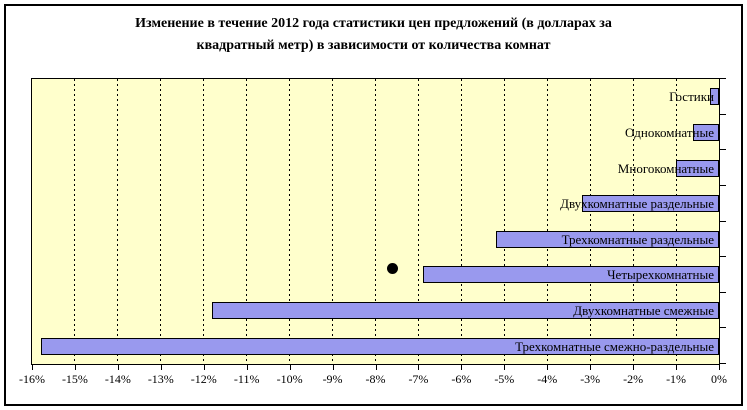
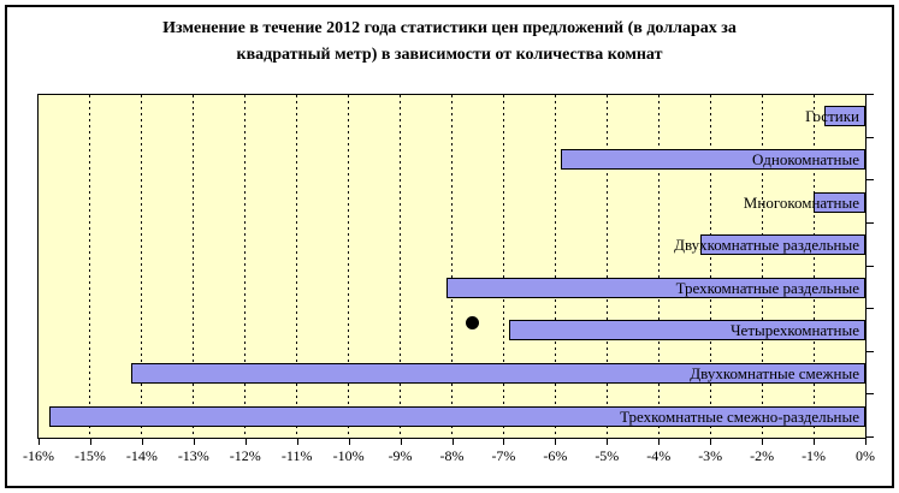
Гостики: -0.2% -> -0.8%
Однокомнатные: -0.6% -> -5.9%
Трехкомнатные раздельные: -5.2% -> -8.1%
Двухкомнатные смежные: -11.8% -> -14.2%
